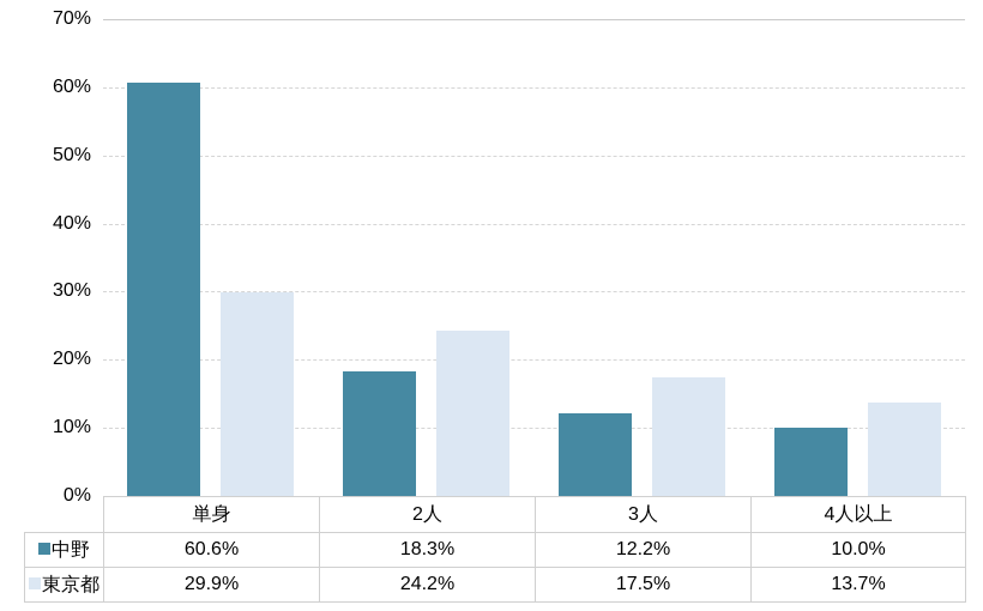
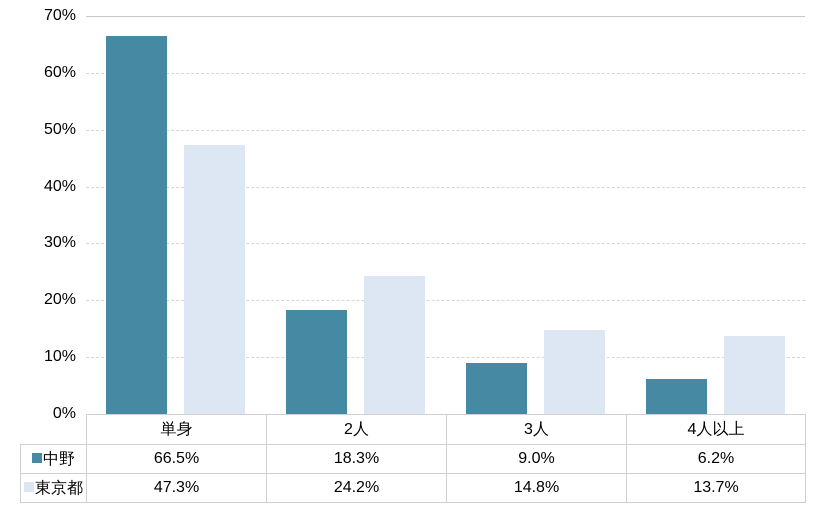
中野/単身: 60.6% -> 66.5%
東京都/単身: 29.9% -> 47.3%
中野/3人: 12.2% -> 9.0%
東京都/3人: 17.5% -> 14.8%
中野/4人以上: 10.0% -> 6.2%
